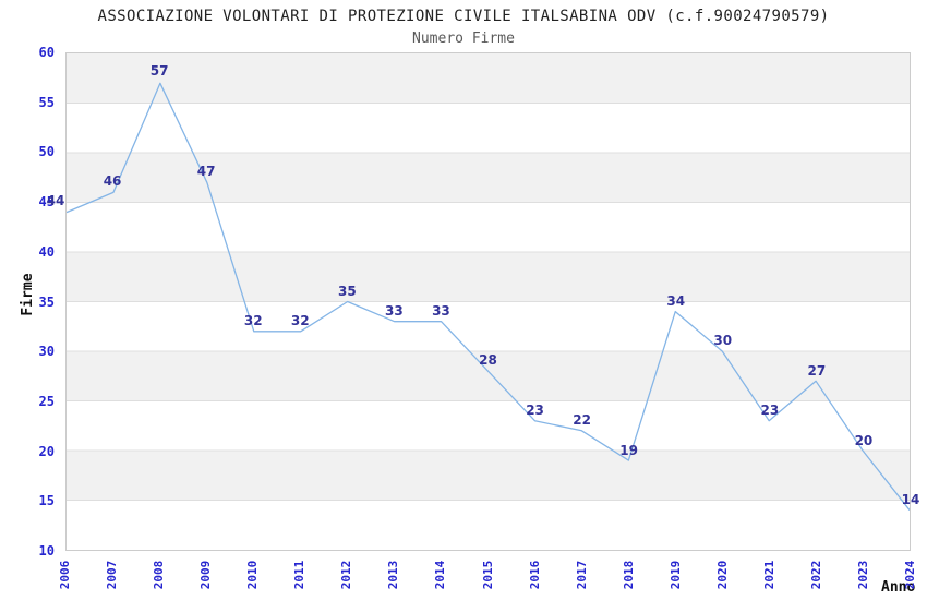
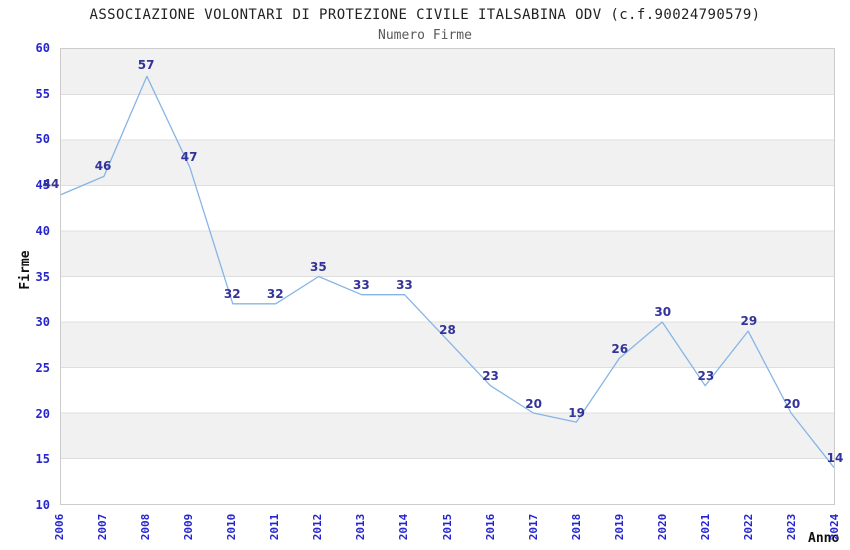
2017: 22 -> 20
2019: 34 -> 26
2022: 27 -> 29
